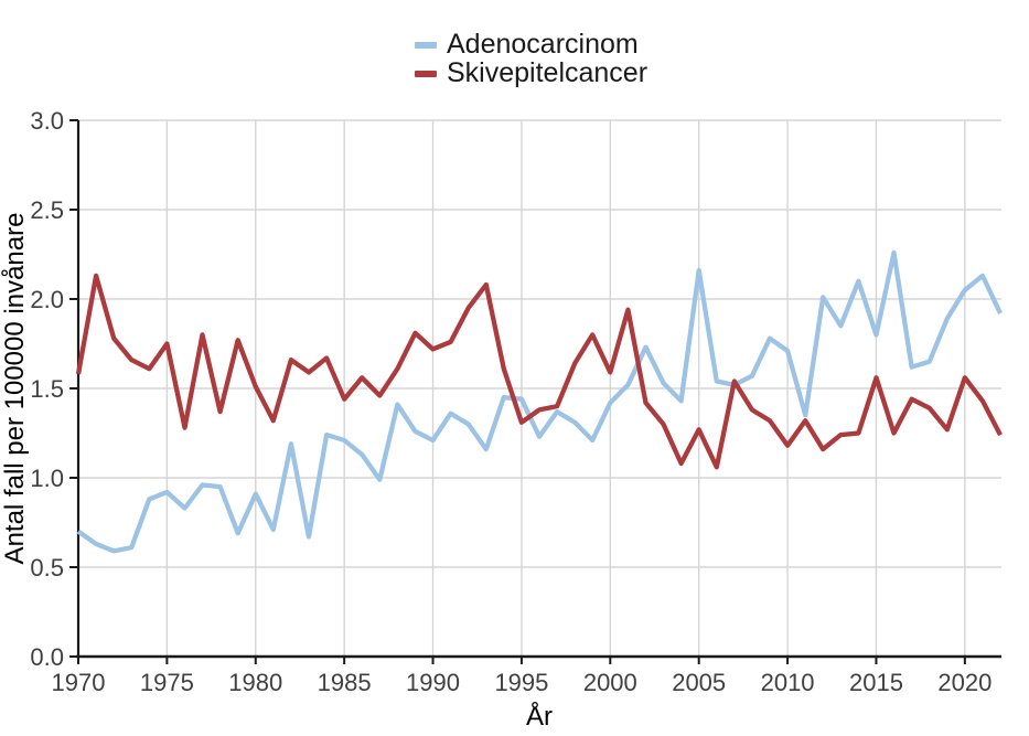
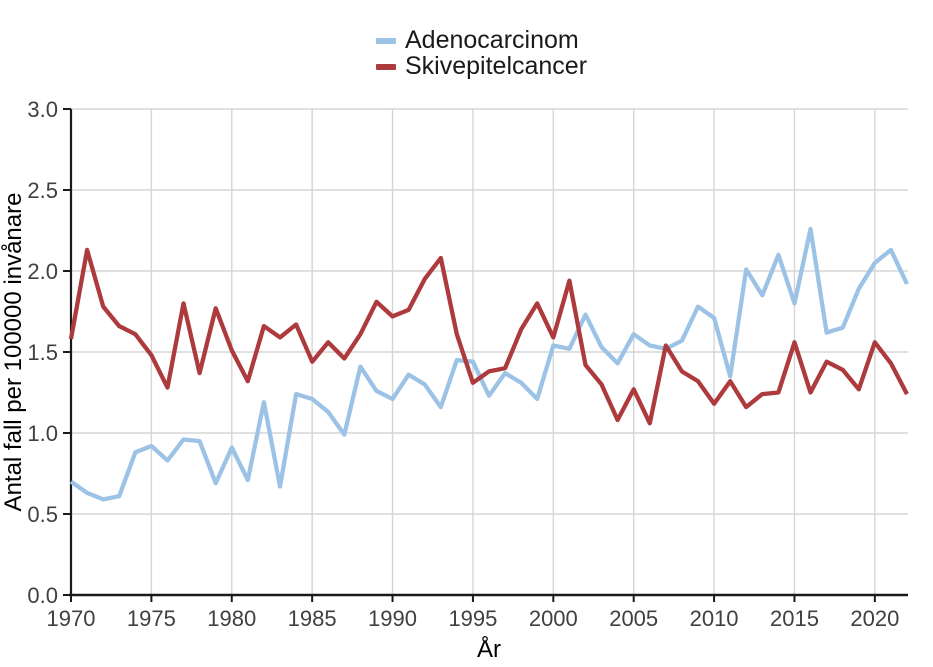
Skivepitelcancer/1975: 1.75 -> 1.48
Adenocarcinom/2000: 1.42 -> 1.54
Adenocarcinom/2005: 2.16 -> 1.61
